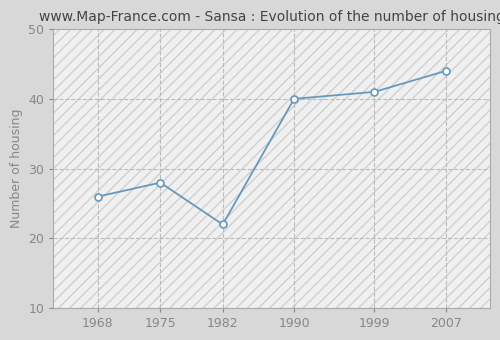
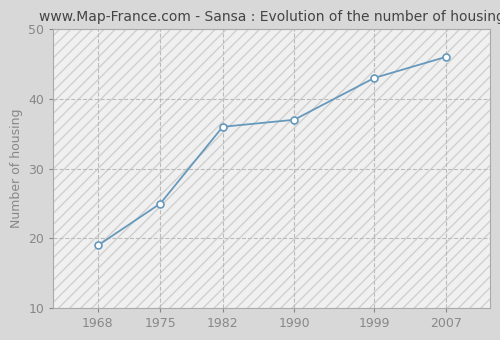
1968: 26 -> 19
1975: 28 -> 25
1982: 22 -> 36
1990: 40 -> 37
1999: 41 -> 43
2007: 44 -> 46
